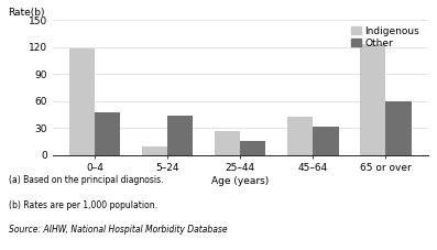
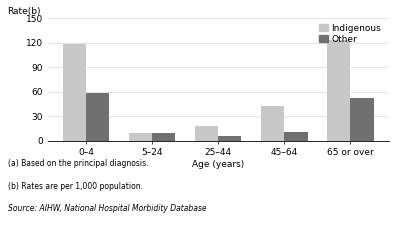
Other/0–4: 48 -> 58
Other/5–24: 44 -> 9
Indigenous/25–44: 26 -> 18
Other/25–44: 16 -> 6
Other/45–64: 32 -> 11
Other/65 or over: 60 -> 52
